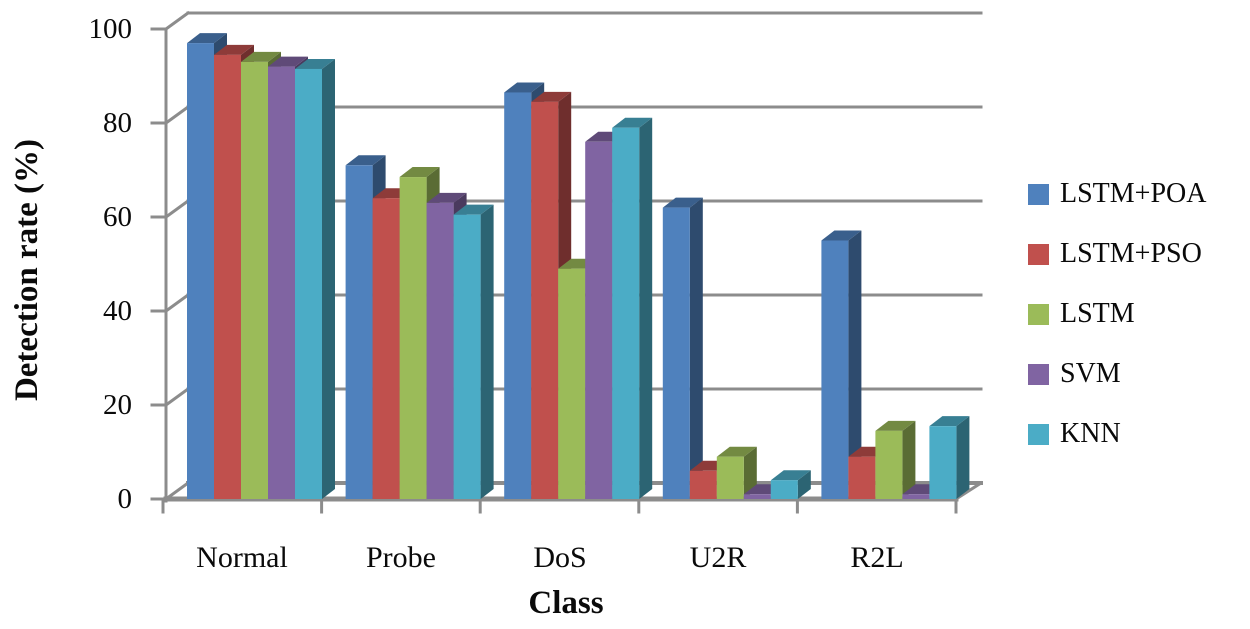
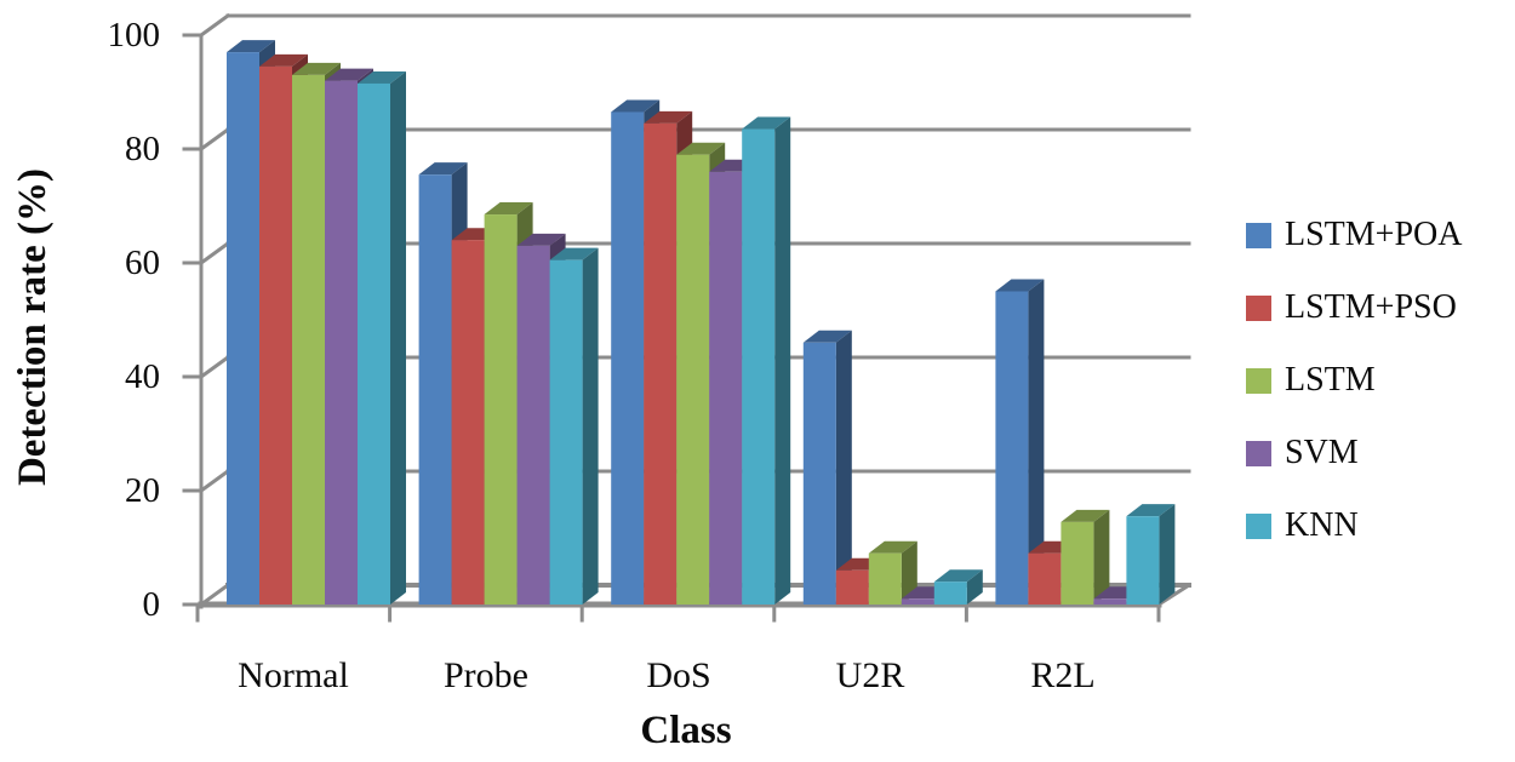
LSTM+POA/Probe: 71 -> 76
LSTM/DoS: 49 -> 79
KNN/DoS: 79 -> 84
LSTM+POA/U2R: 62 -> 46
